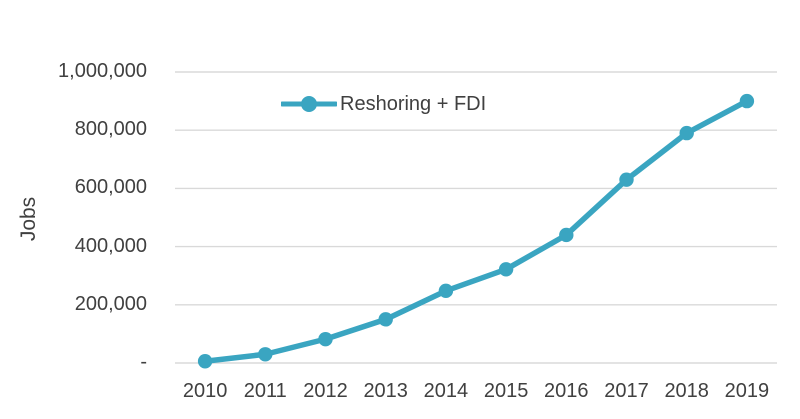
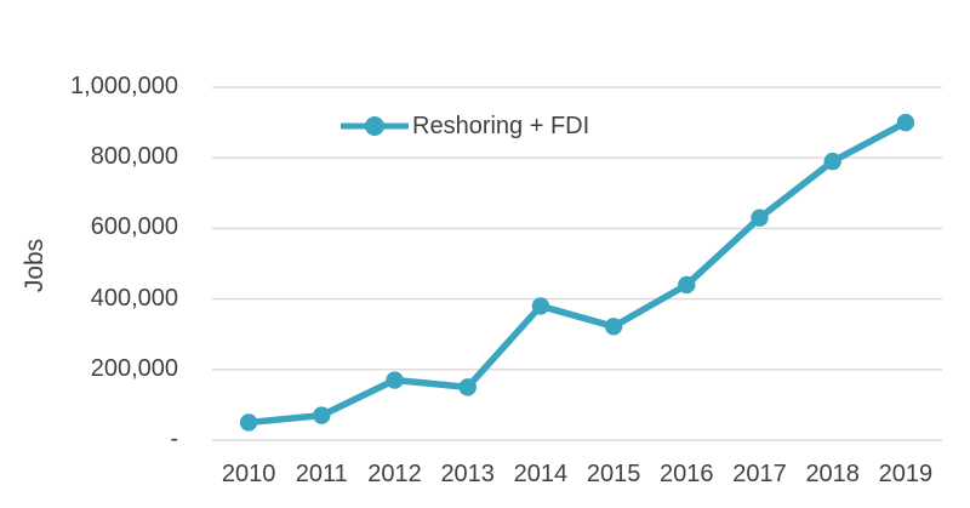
2010: 10000 -> 50000
2011: 30000 -> 70000
2012: 80000 -> 170000
2014: 250000 -> 380000
